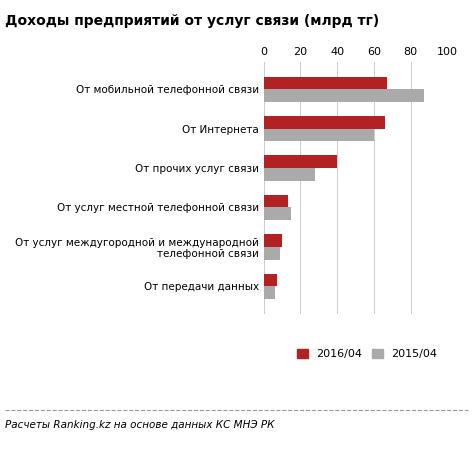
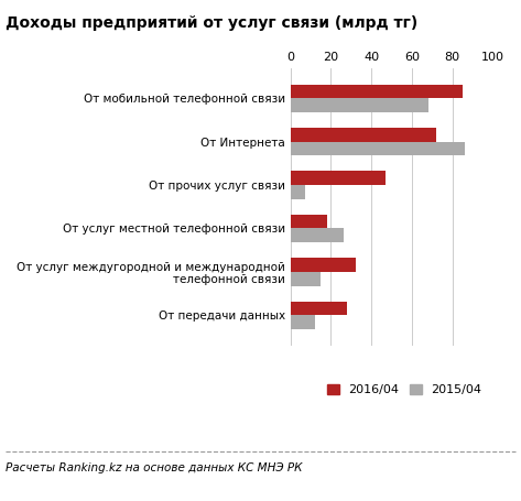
2016/04/От мобильной телефонной связи: 67 -> 85
2015/04/От мобильной телефонной связи: 87 -> 68
2016/04/От Интернета: 66 -> 72
2015/04/От Интернета: 60 -> 86
2016/04/От прочих услуг связи: 40 -> 47
2015/04/От прочих услуг связи: 28 -> 7
2016/04/От услуг местной телефонной связи: 13 -> 18
2015/04/От услуг местной телефонной связи: 15 -> 26
2016/04/От услуг междугородной и международной телефонной связи: 10 -> 32
2015/04/От услуг междугородной и международной телефонной связи: 9 -> 15
2016/04/От передачи данных: 7 -> 28
2015/04/От передачи данных: 6 -> 12
